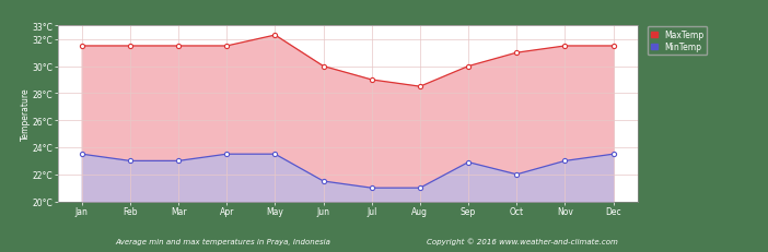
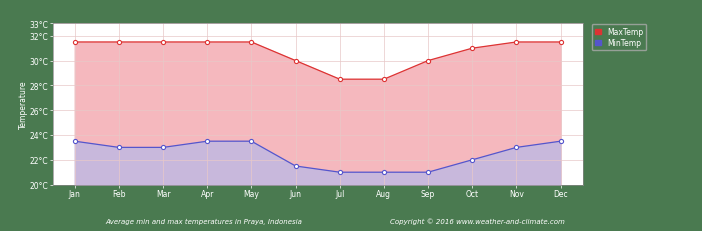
MaxTemp/May: 32.3°C -> 31.5°C
MaxTemp/Jul: 29.0°C -> 28.5°C
MinTemp/Sep: 22.9°C -> 21.0°C
